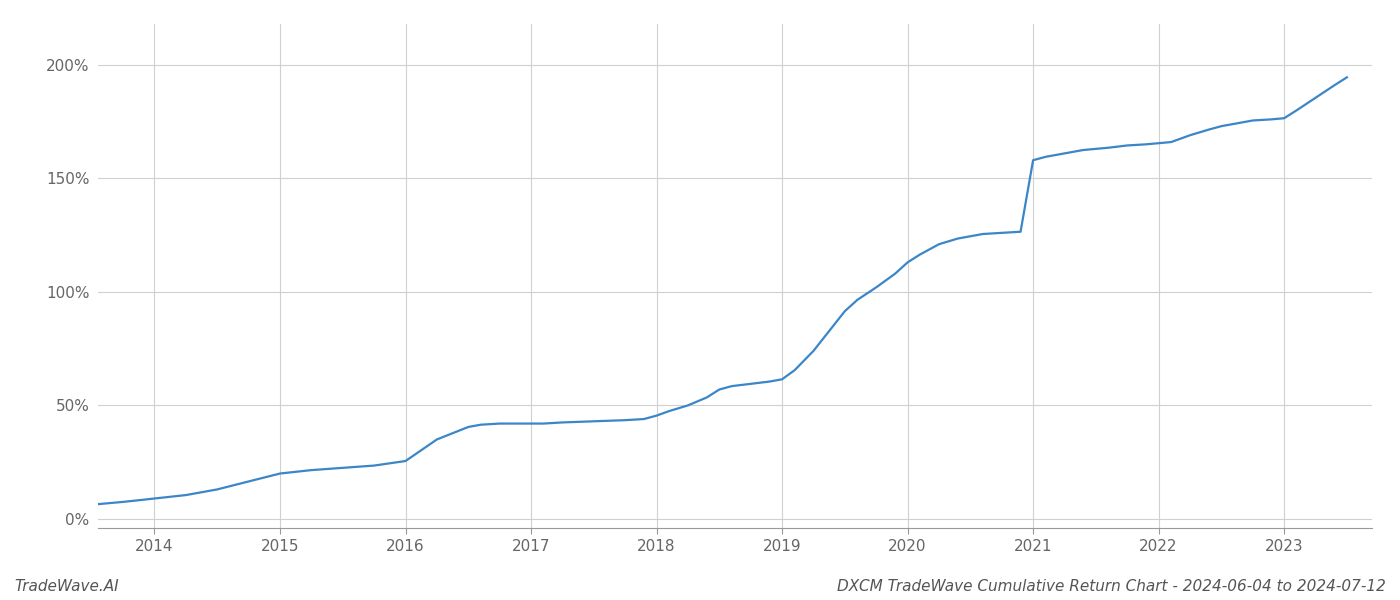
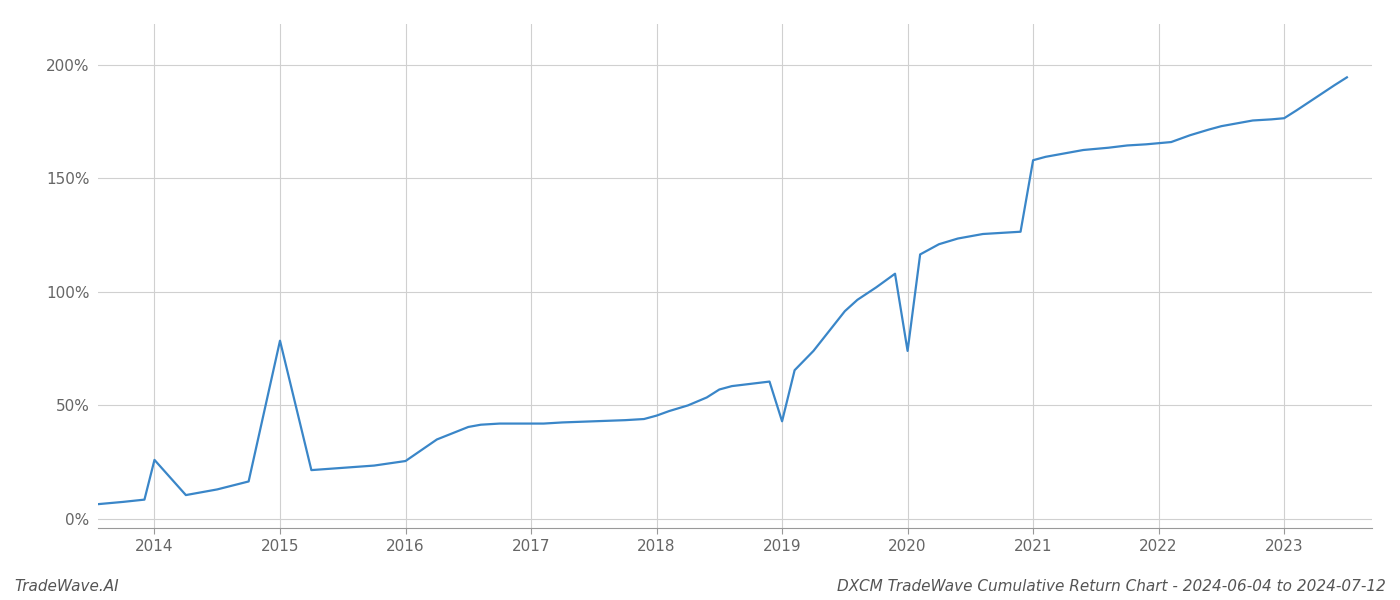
2014: 9.0% -> 26.0%
2015: 20.0% -> 78.5%
2019: 61.5% -> 43.0%
2020: 113.0% -> 74.0%
